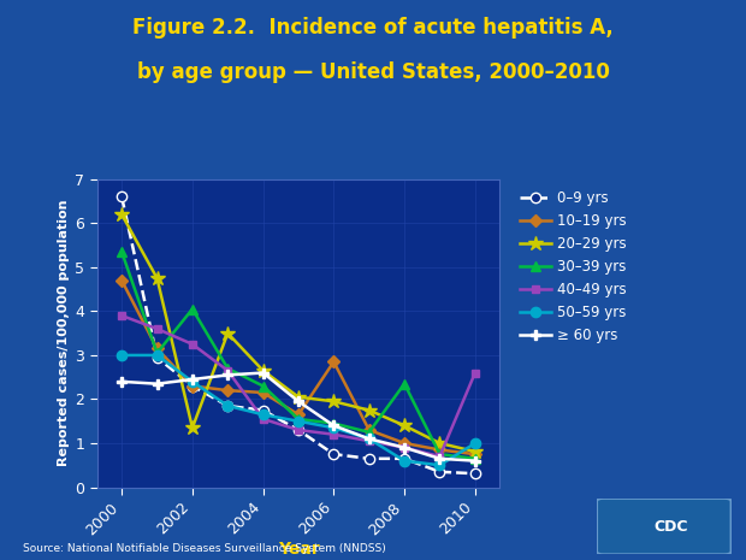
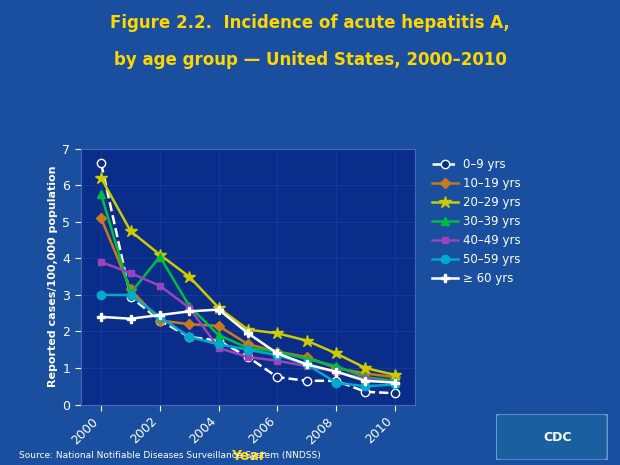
10–19 yrs/2000: 4.70 -> 5.10
30–39 yrs/2000: 5.35 -> 5.75
20–29 yrs/2002: 1.35 -> 4.10
30–39 yrs/2004: 2.30 -> 1.90
10–19 yrs/2006: 2.85 -> 1.45
30–39 yrs/2008: 2.35 -> 1.05
40–49 yrs/2010: 2.60 -> 0.60
50–59 yrs/2010: 1.00 -> 0.55
